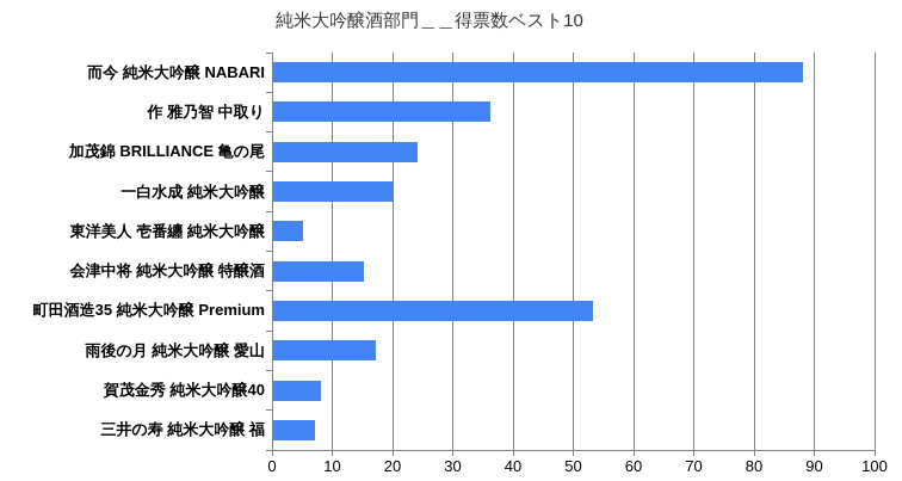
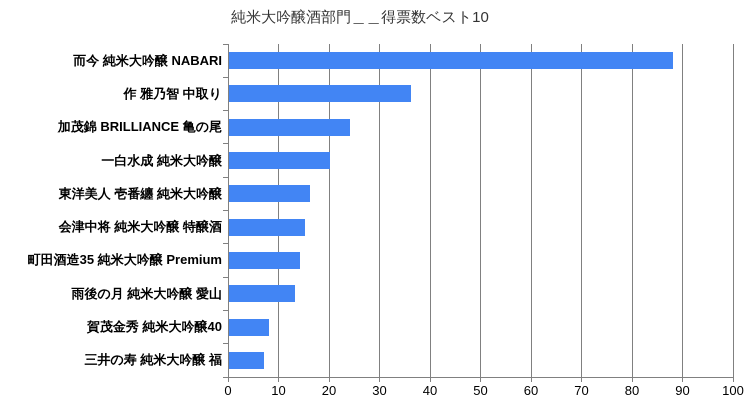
東洋美人 壱番纏 純米大吟醸: 5 -> 16
町田酒造35 純米大吟醸 Premium: 53 -> 14
雨後の月 純米大吟醸 愛山: 17 -> 13
